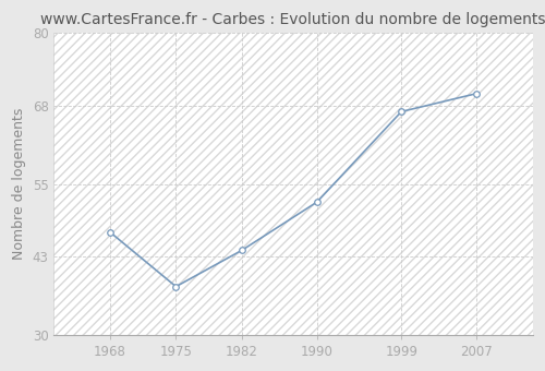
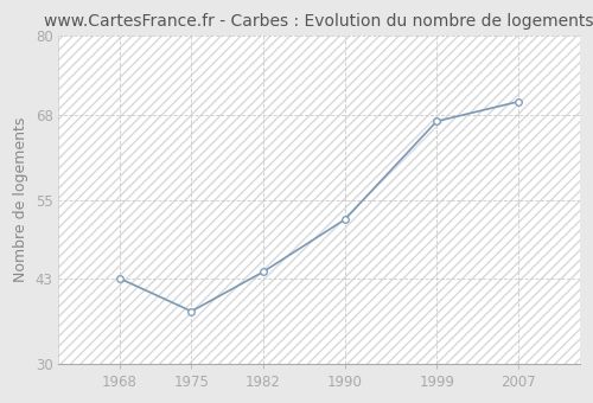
1968: 47 -> 43
